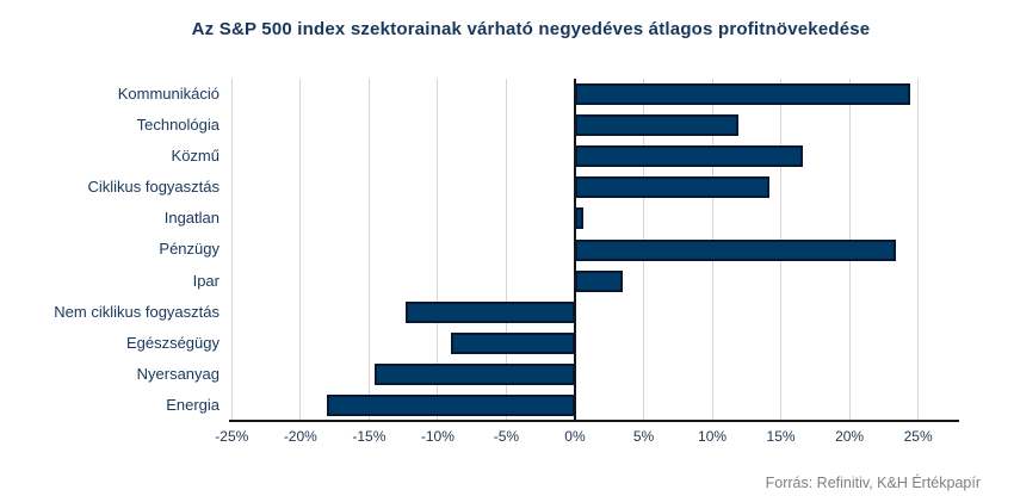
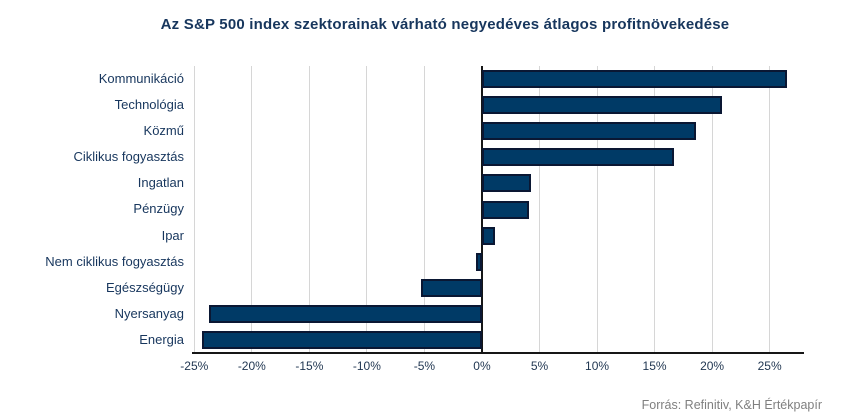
Kommunikáció: 24.4% -> 26.5%
Technológia: 11.9% -> 20.9%
Közmű: 16.6% -> 18.6%
Ciklikus fogyasztás: 14.2% -> 16.7%
Ingatlan: 0.6% -> 4.3%
Pénzügy: 23.4% -> 4.1%
Ipar: 3.5% -> 1.1%
Nem ciklikus fogyasztás: -12.3% -> -0.5%
Egészségügy: -9.0% -> -5.3%
Nyersanyag: -14.6% -> -23.7%
Energia: -18.1% -> -24.3%
